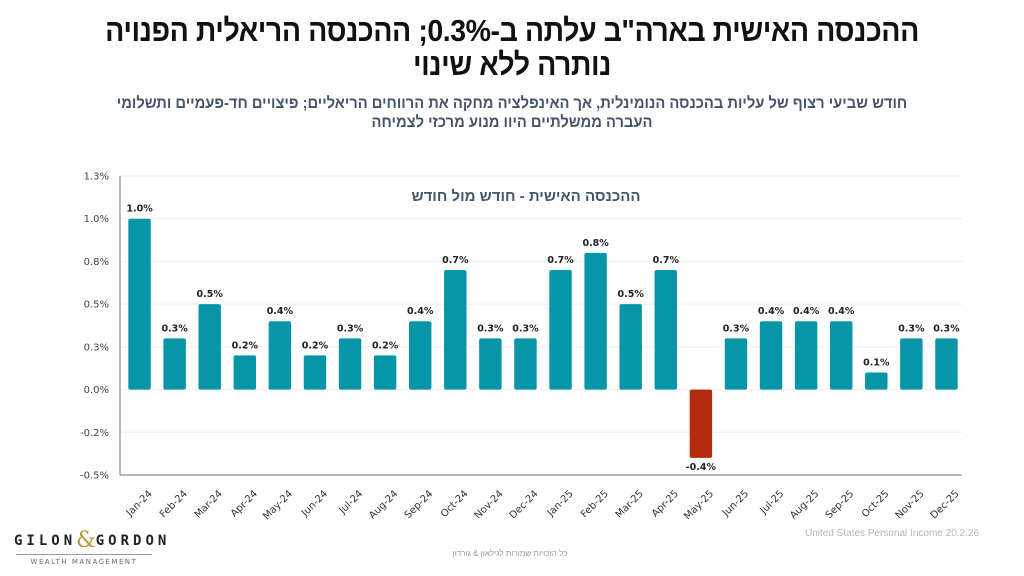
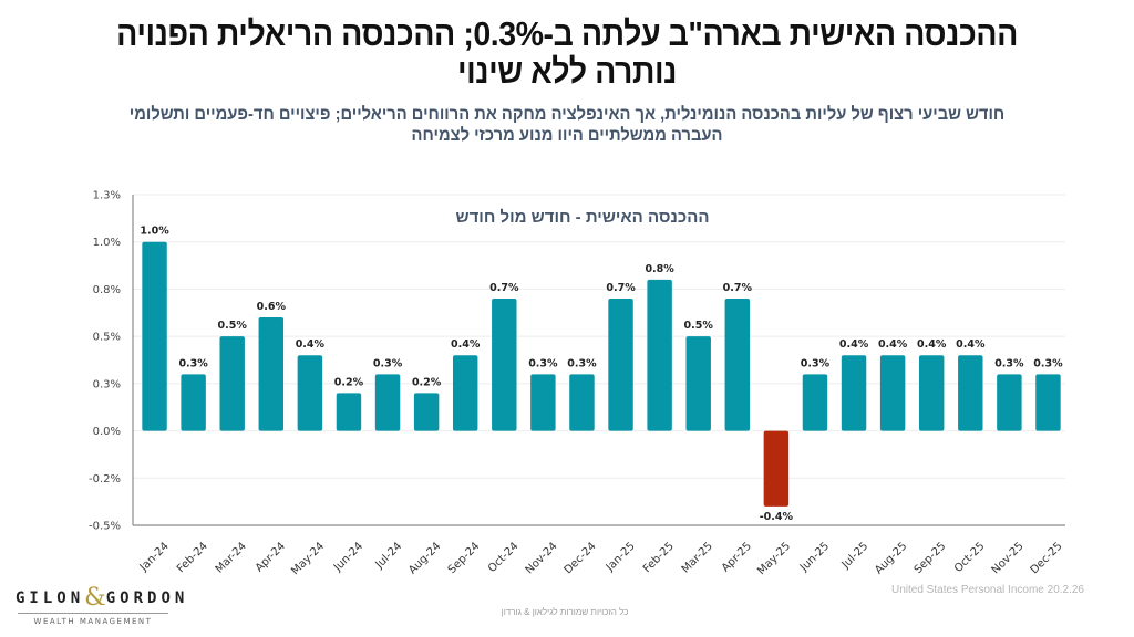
Apr-24: 0.2% -> 0.6%
Oct-25: 0.1% -> 0.4%
